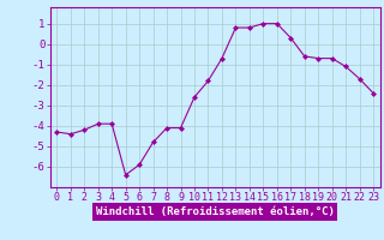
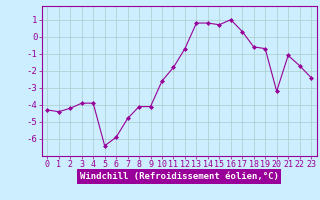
15: 1.0 -> 0.7
20: -0.7 -> -3.2
